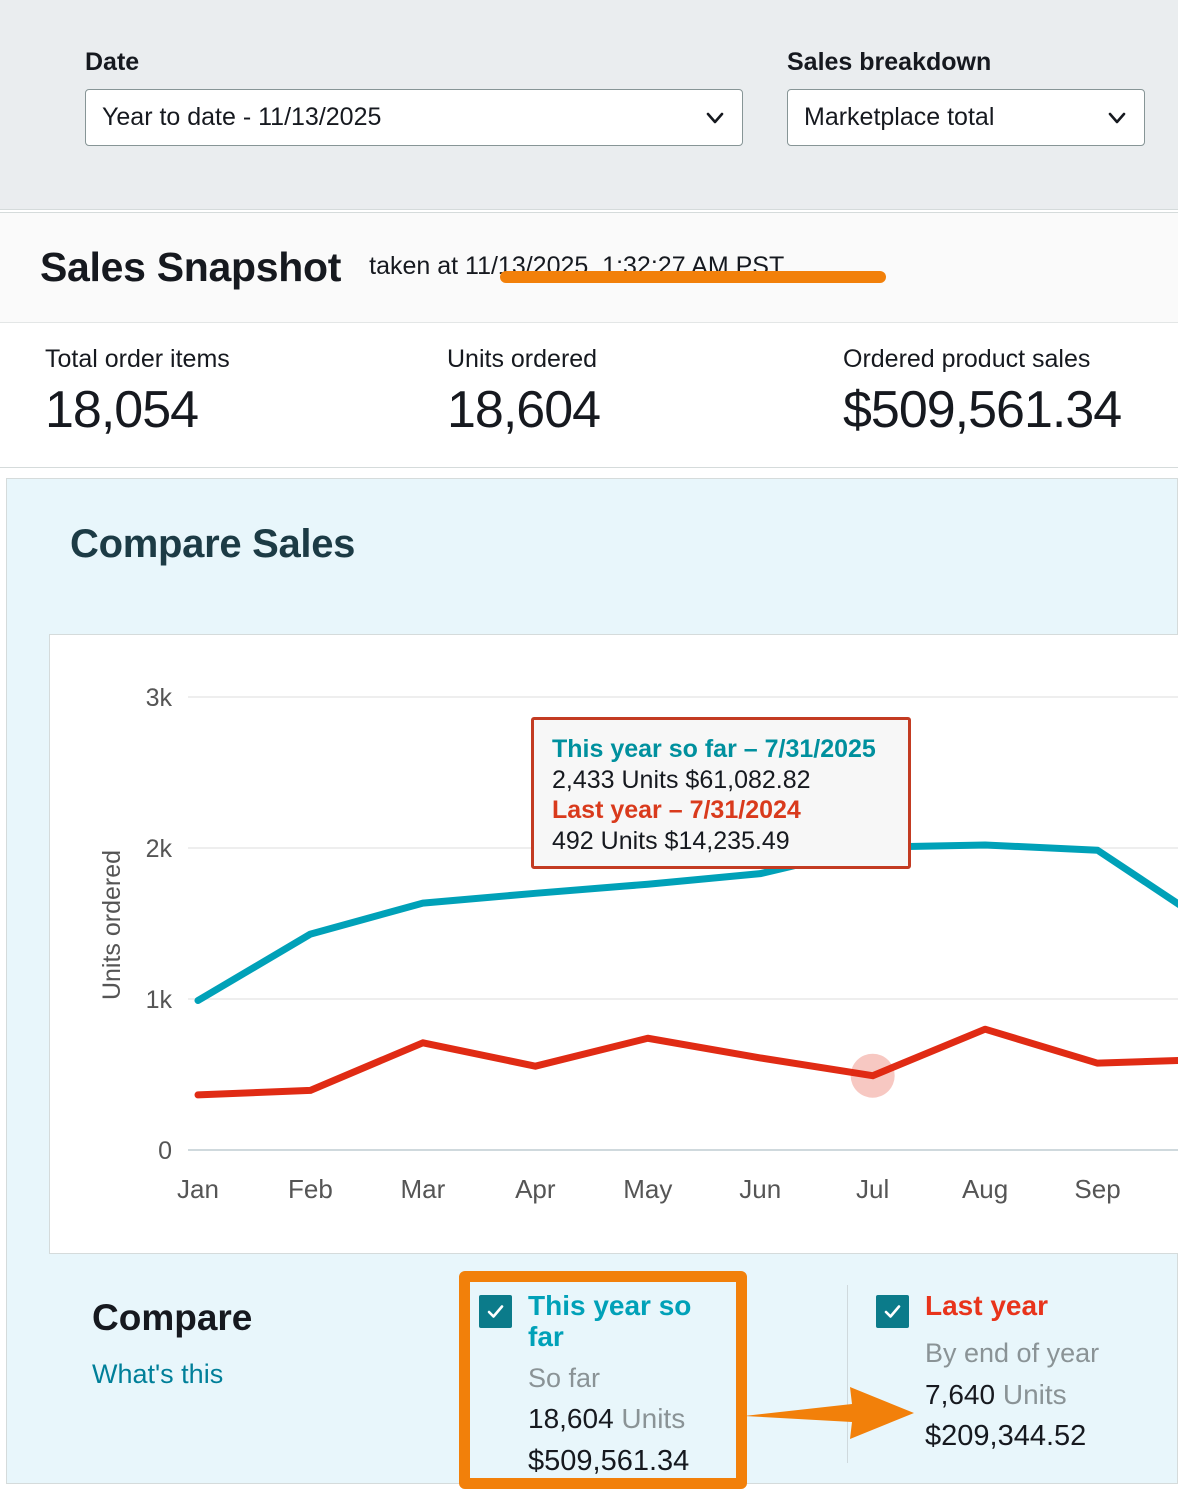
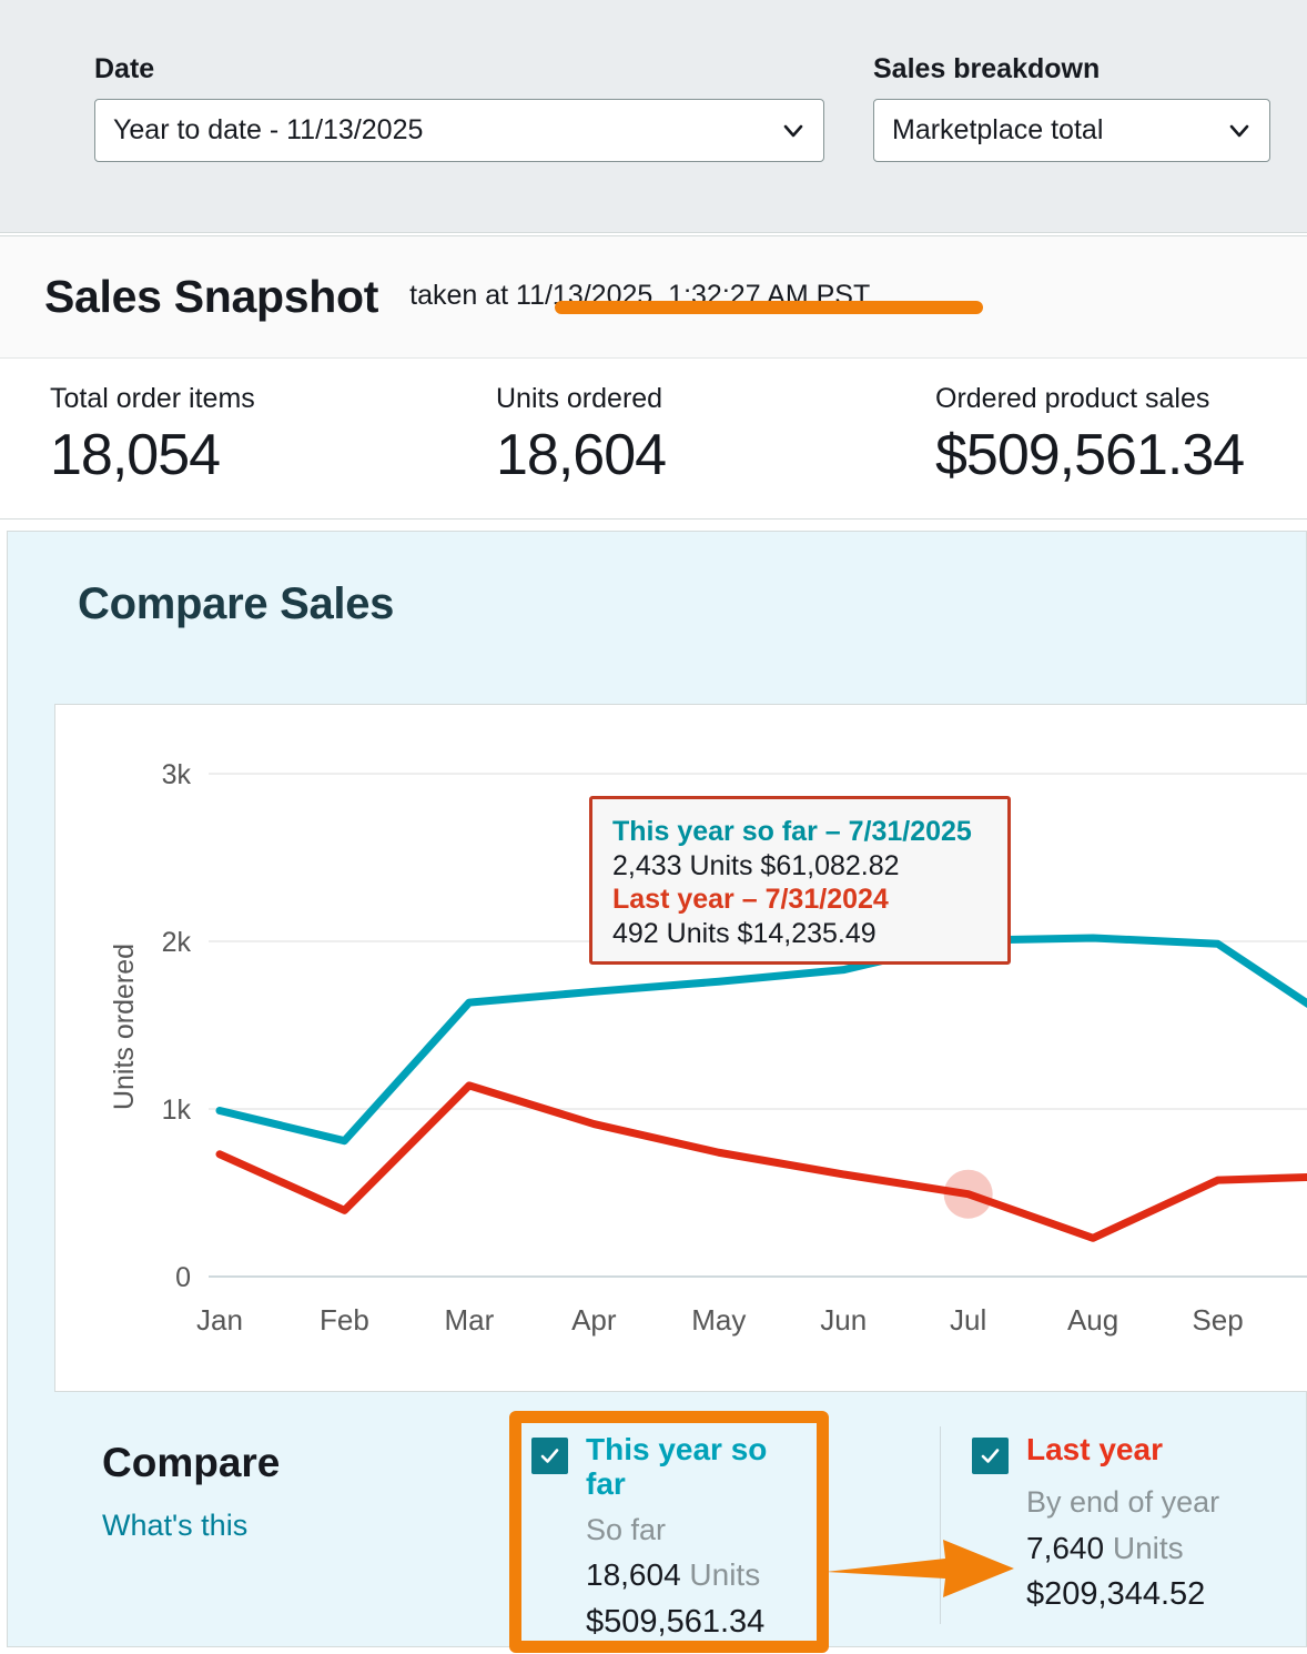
Last year/Jan: 0.36k -> 0.73k
This year so far/Feb: 1.43k -> 0.81k
Last year/Mar: 0.71k -> 1.14k
Last year/Apr: 0.56k -> 0.91k
Last year/Aug: 0.80k -> 0.23k
